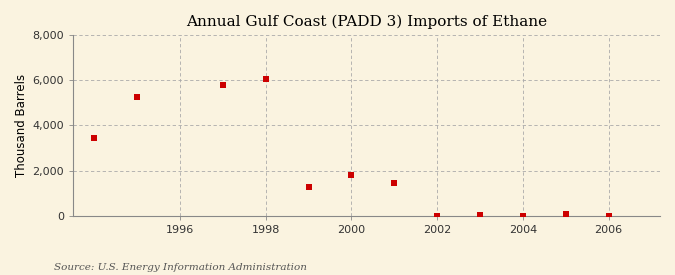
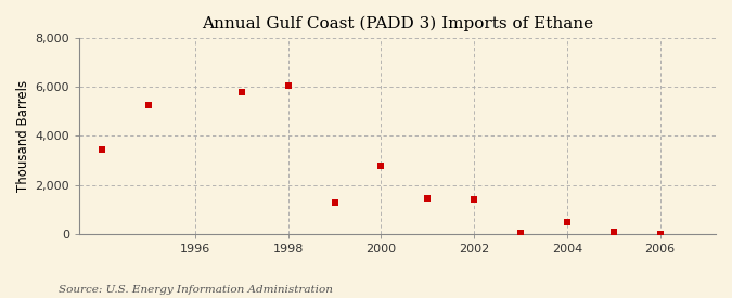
2000: 1,800 -> 2,800
2002: 20 -> 1,400
2004: 30 -> 500
